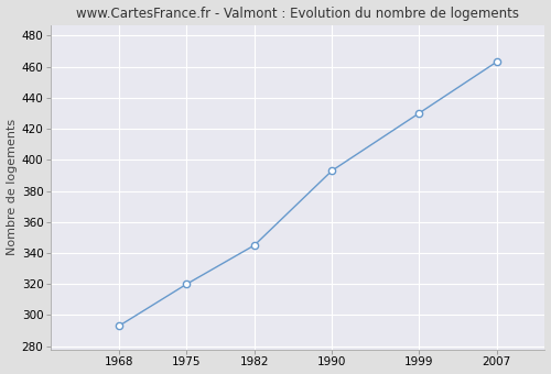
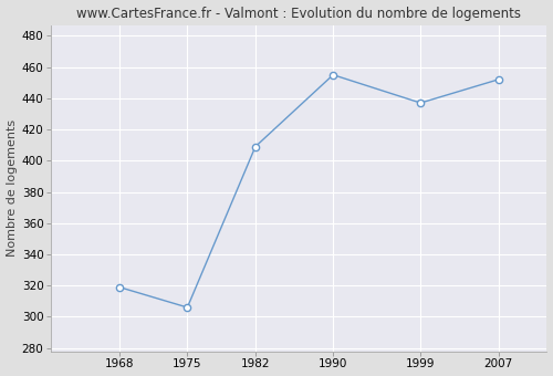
1968: 293 -> 319
1975: 320 -> 306
1982: 345 -> 409
1990: 393 -> 455
1999: 430 -> 437
2007: 463 -> 452
